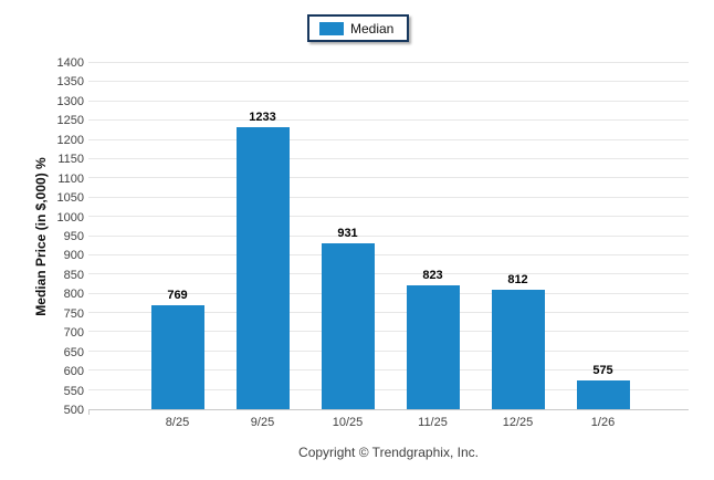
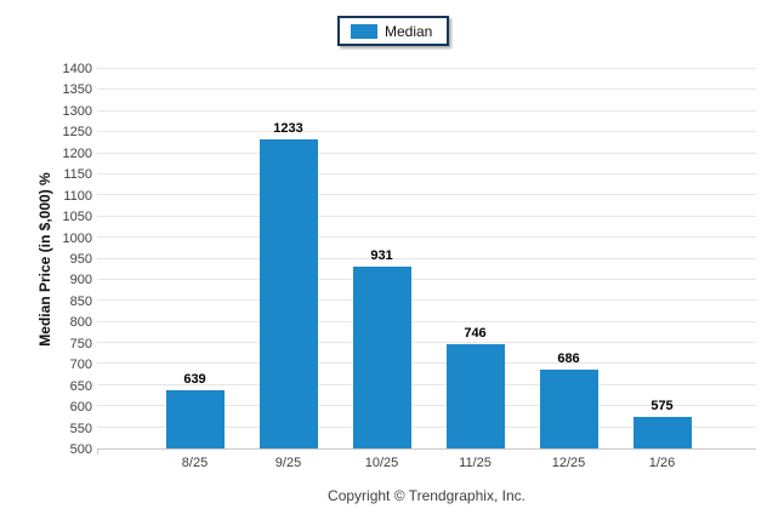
8/25: 769 -> 639
11/25: 823 -> 746
12/25: 812 -> 686
